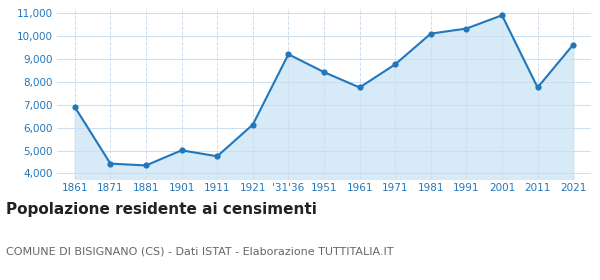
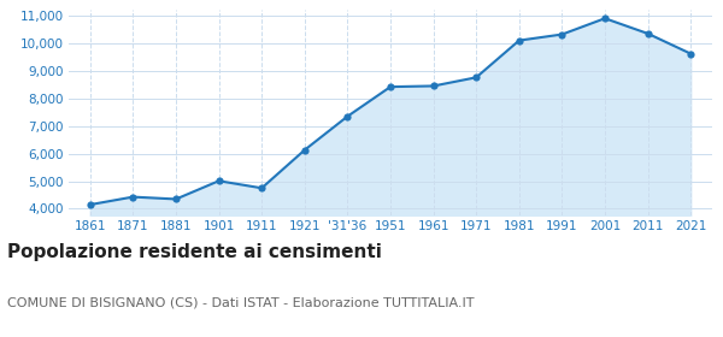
1861: 6,900 -> 4,150
'31'36: 9,200 -> 7,350
1961: 7,750 -> 8,450
2011: 7,750 -> 10,350
